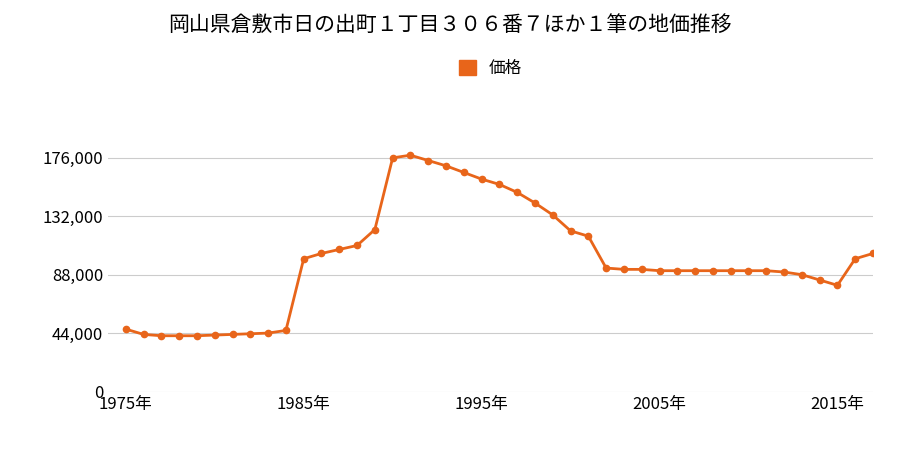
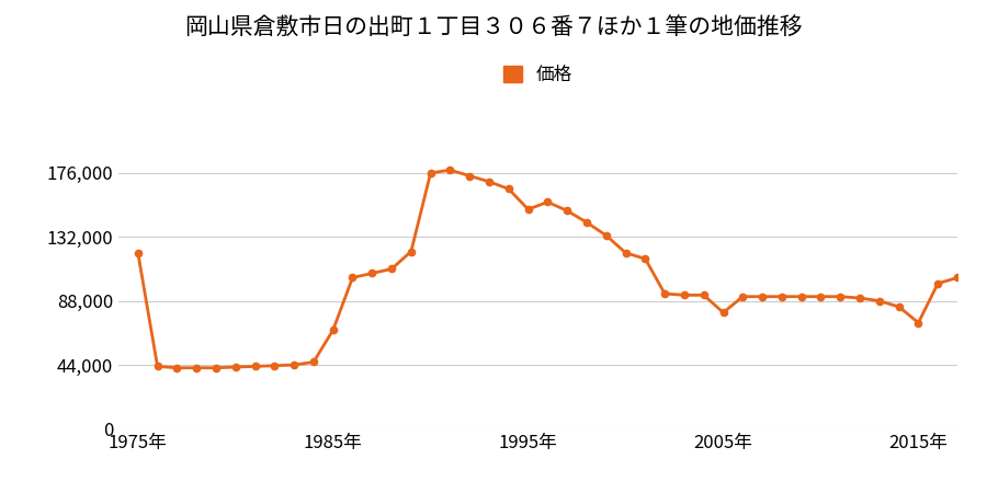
1975年: 47,000 -> 121,000
1985年: 100,000 -> 68,000
1995年: 160,000 -> 151,000
2005年: 91,000 -> 80,000
2015年: 80,000 -> 73,000
